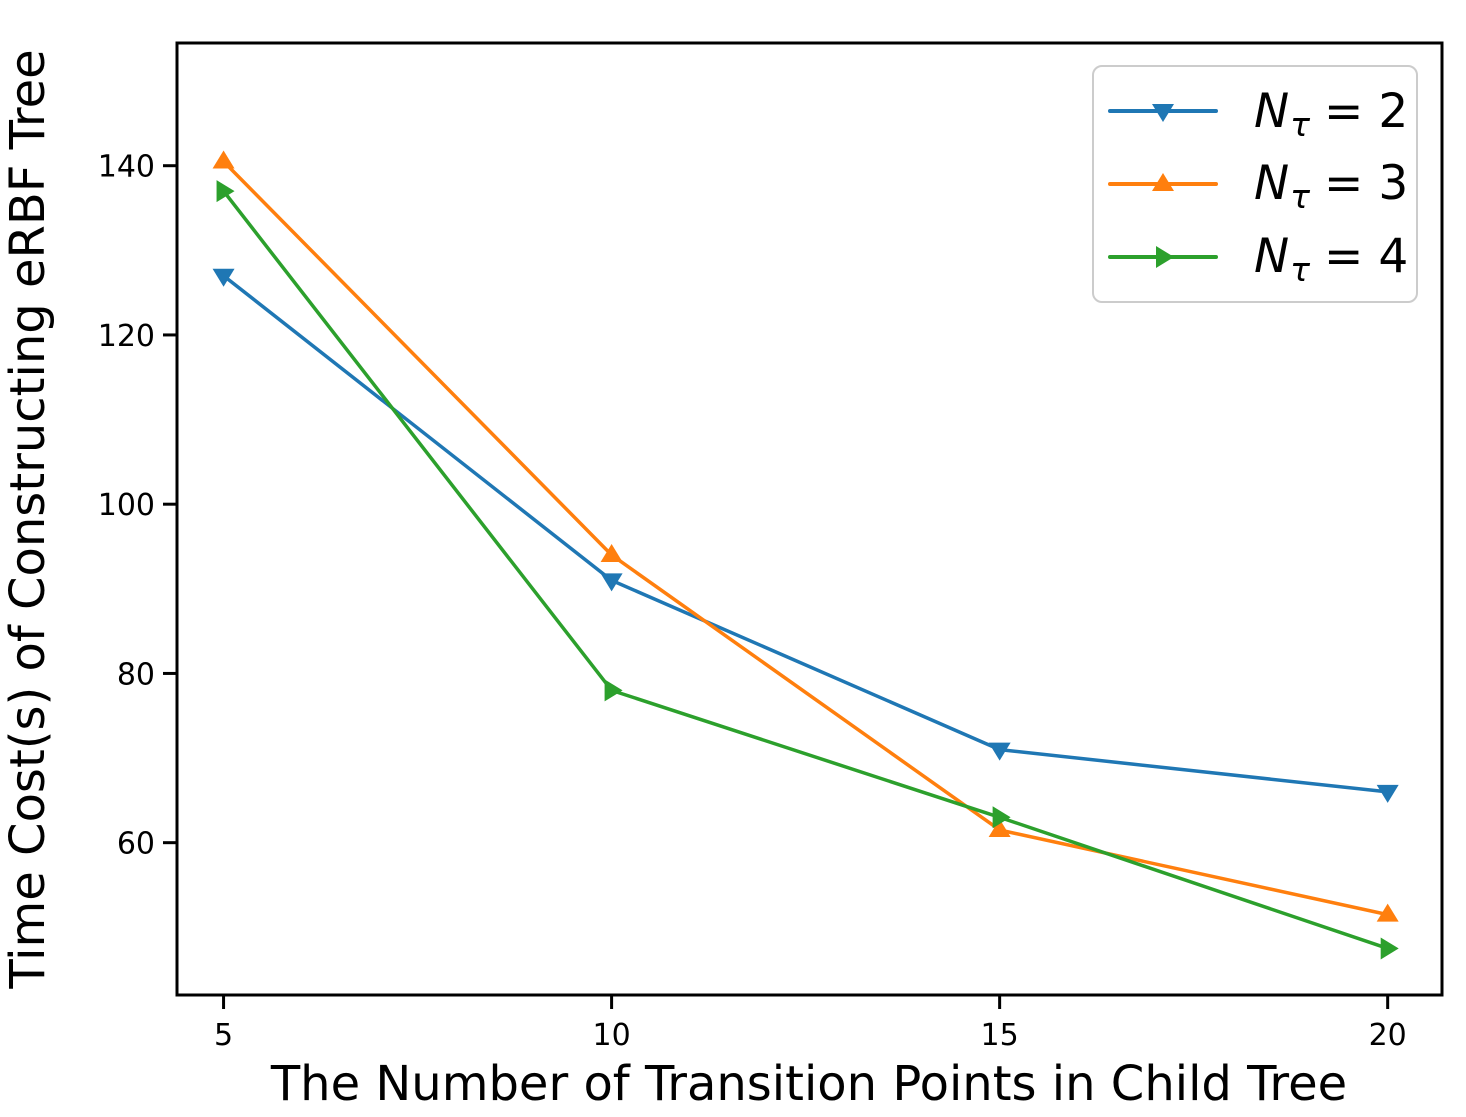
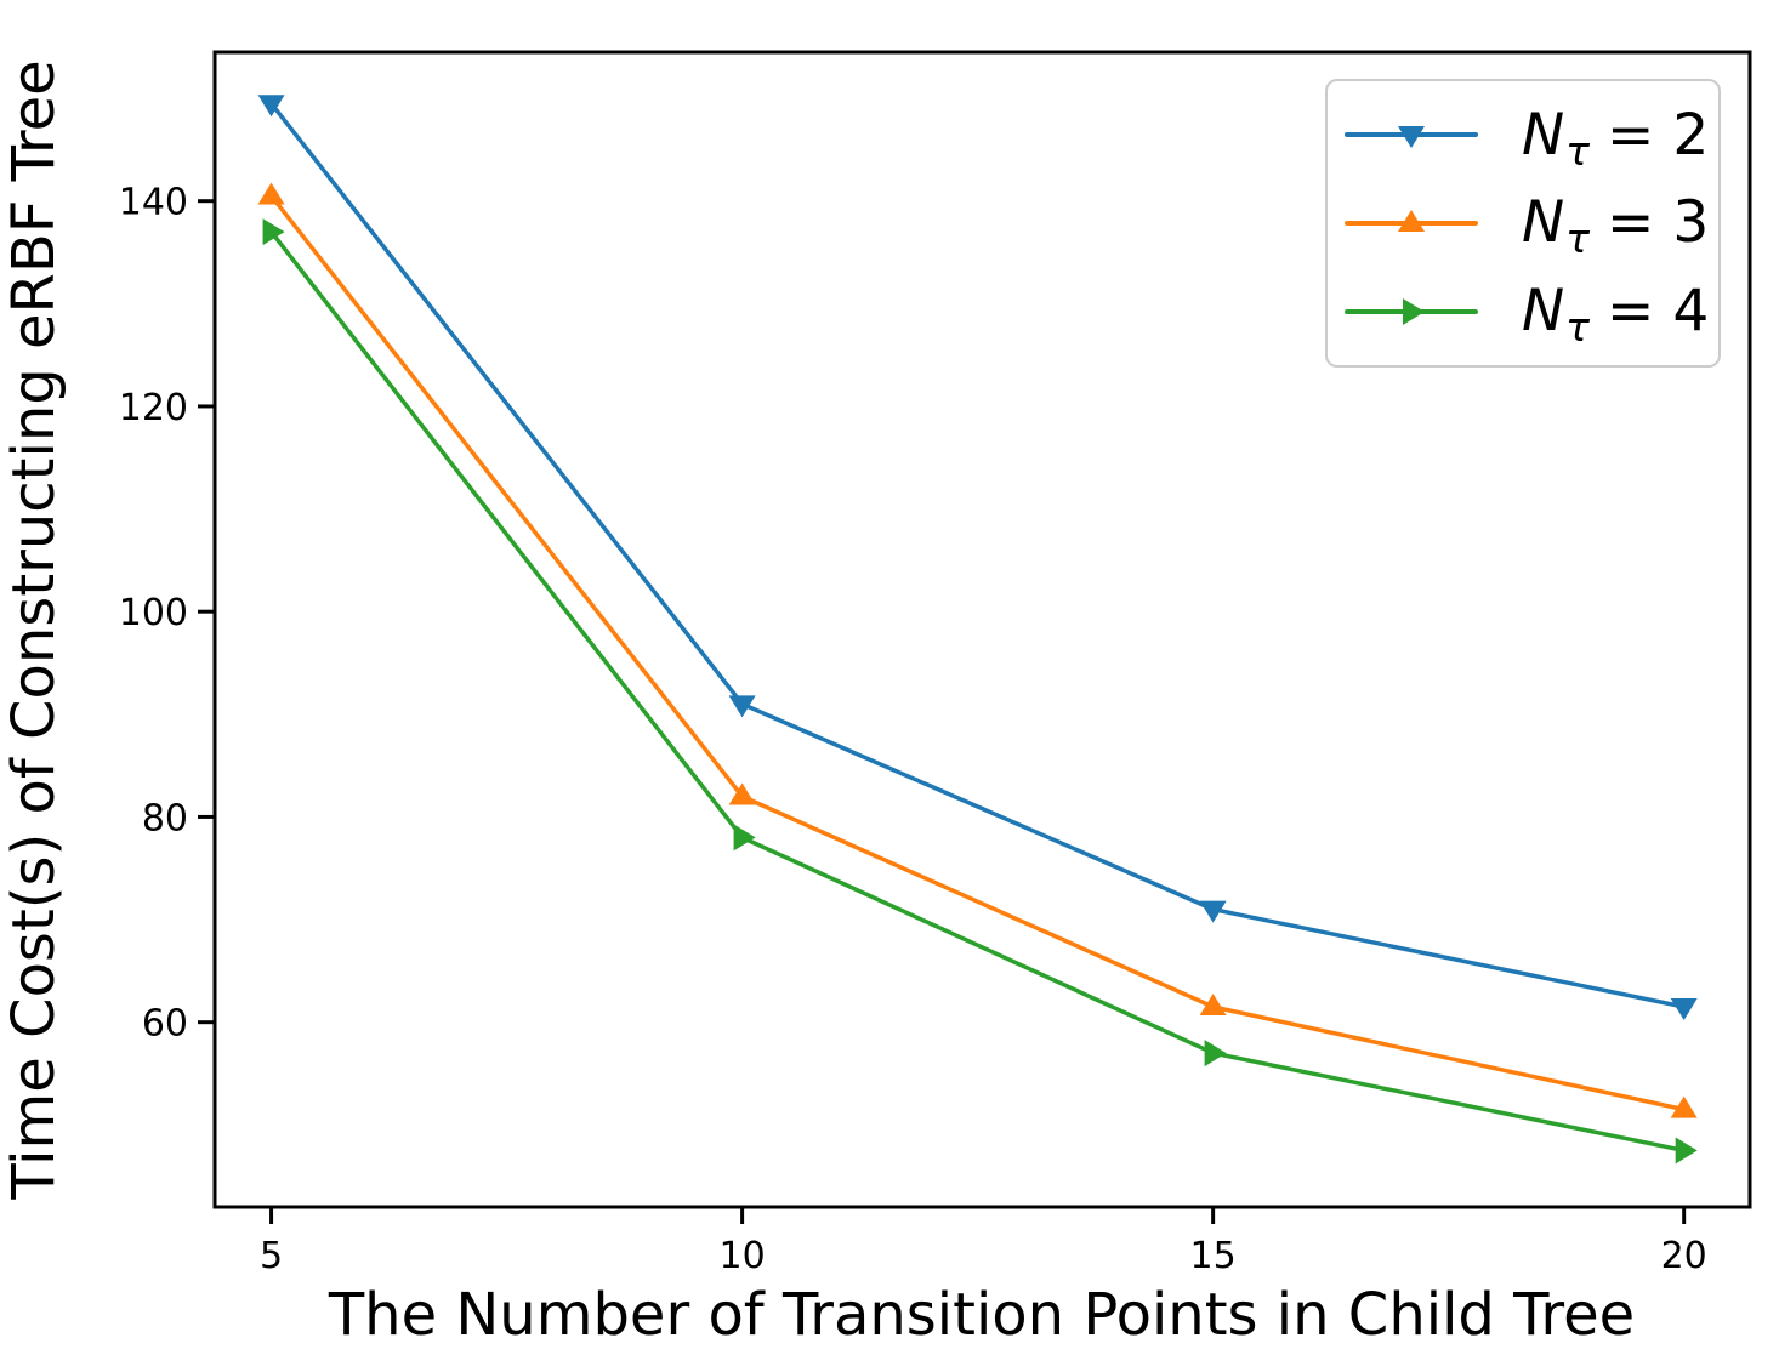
Nτ = 2/5: 127 -> 150
Nτ = 3/10: 94 -> 82
Nτ = 4/15: 63 -> 57
Nτ = 2/20: 66 -> 62
